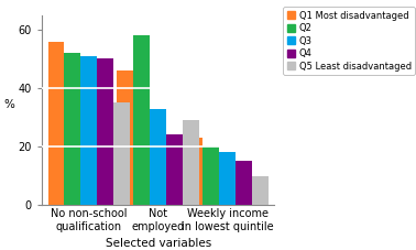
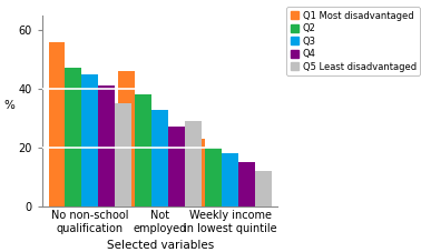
Q2/No non-school qualification: 52 -> 47
Q3/No non-school qualification: 51 -> 45
Q4/No non-school qualification: 50 -> 41
Q2/Not employed: 58 -> 38
Q4/Not employed: 24 -> 27
Q5 Least disadvantaged/Weekly income in lowest quintile: 10 -> 12
